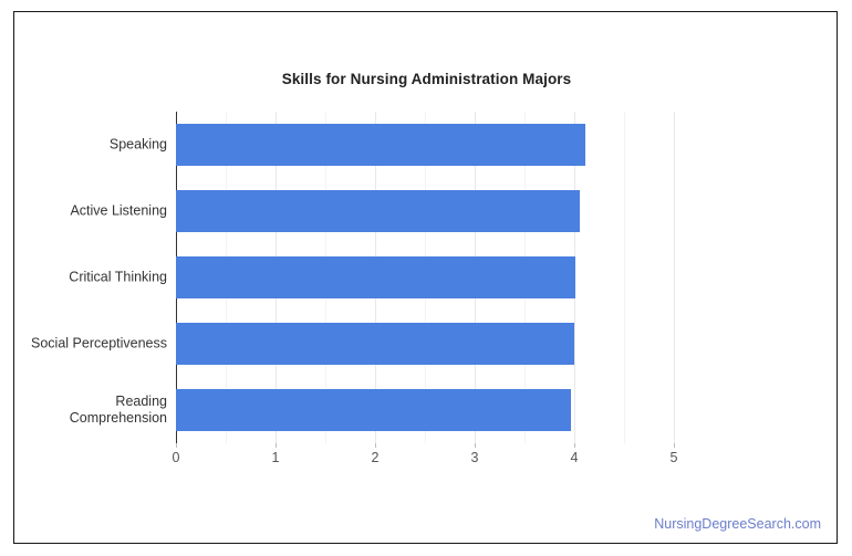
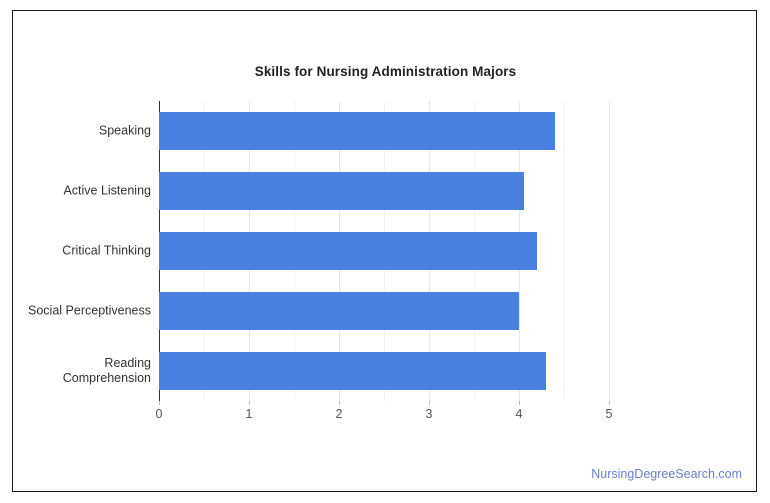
Speaking: 4.1 -> 4.4
Critical Thinking: 4.0 -> 4.2
Reading Comprehension: 4.0 -> 4.3
